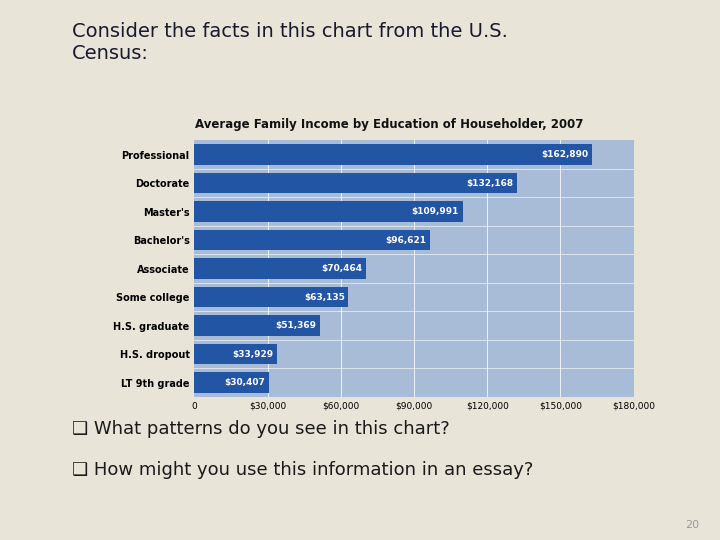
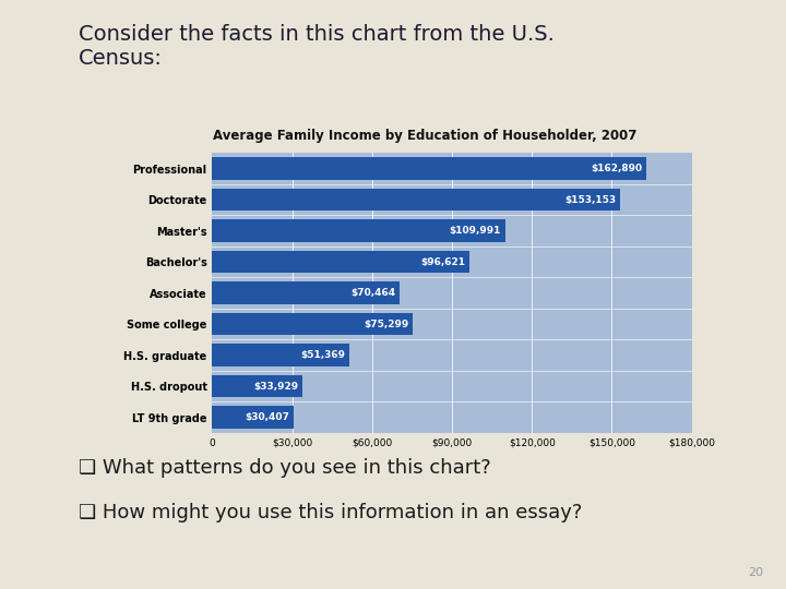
Doctorate: $132,168 -> $153,153
Some college: $63,135 -> $75,299
